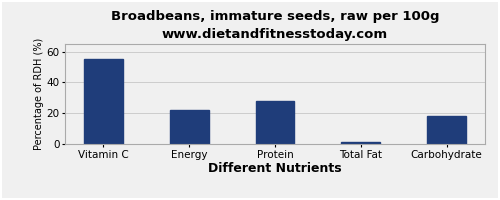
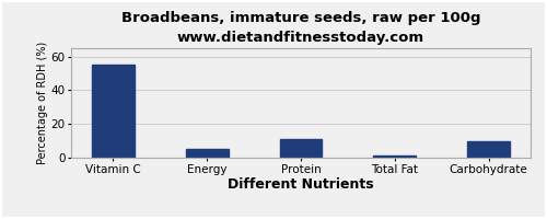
Energy: 22 -> 5
Protein: 28 -> 11
Carbohydrate: 18 -> 10
